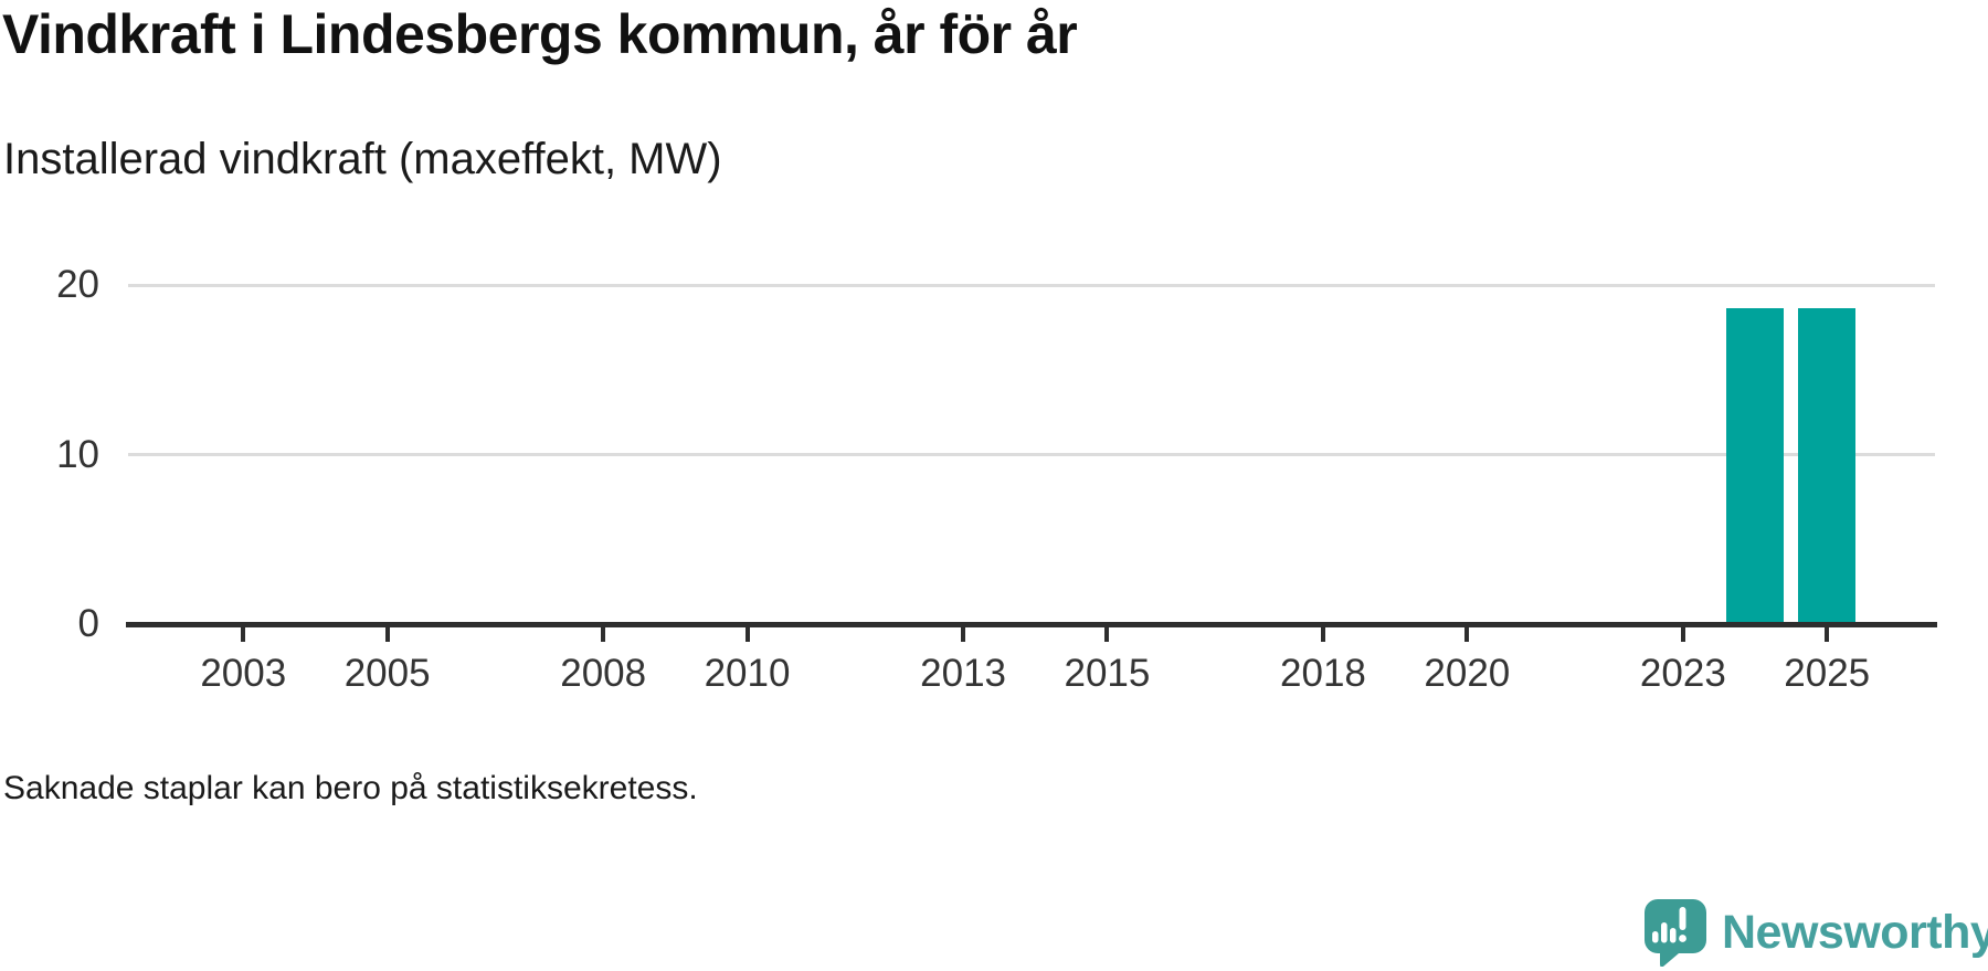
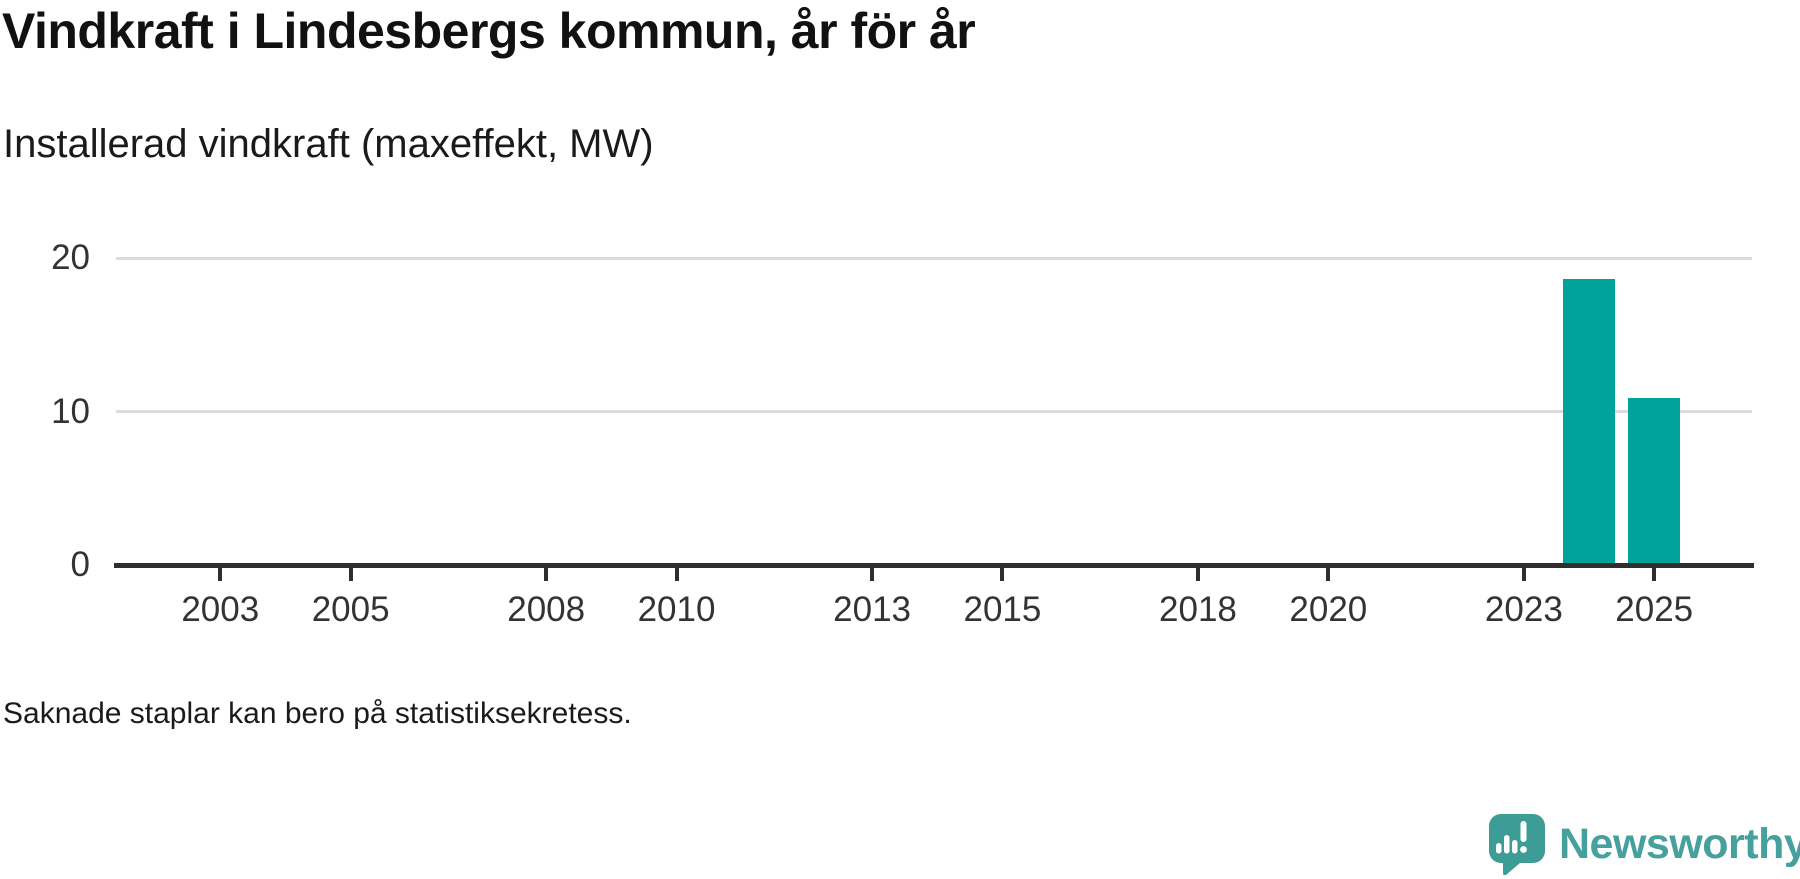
2025: 18.6 -> 10.9
